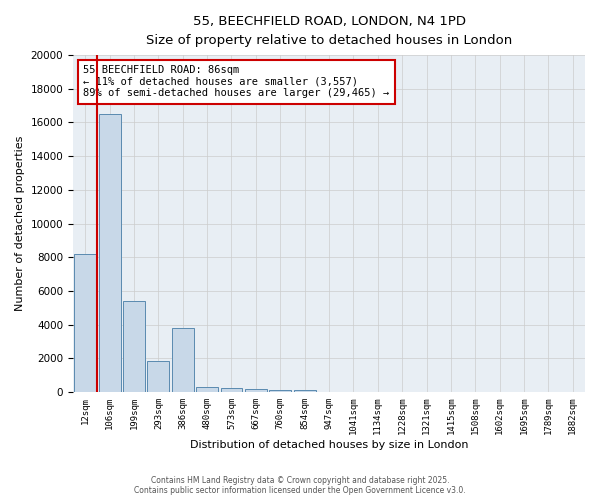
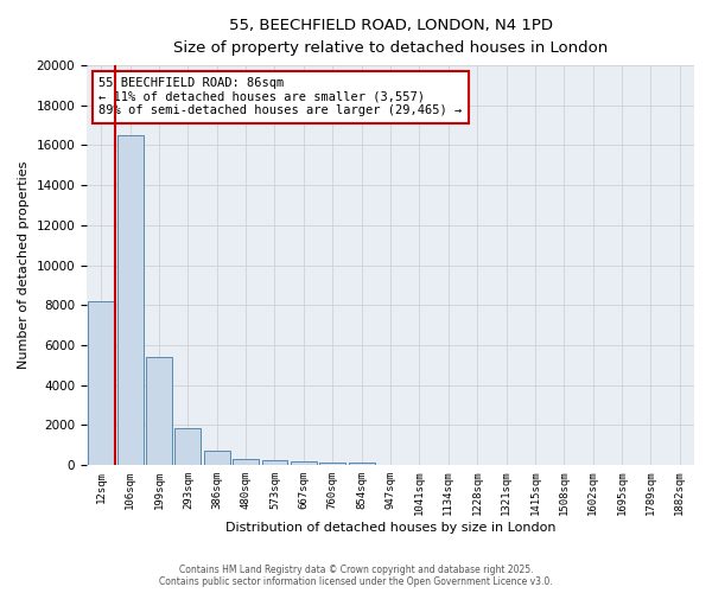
386sqm: 3800 -> 700
